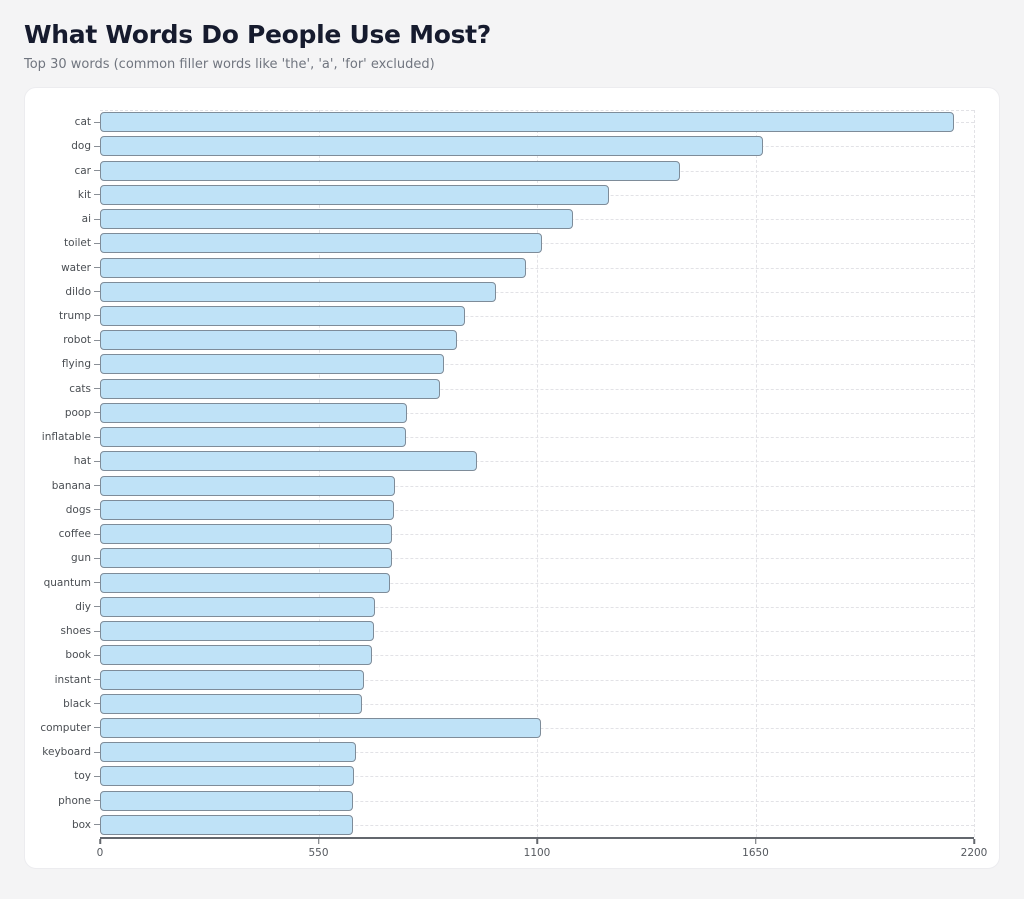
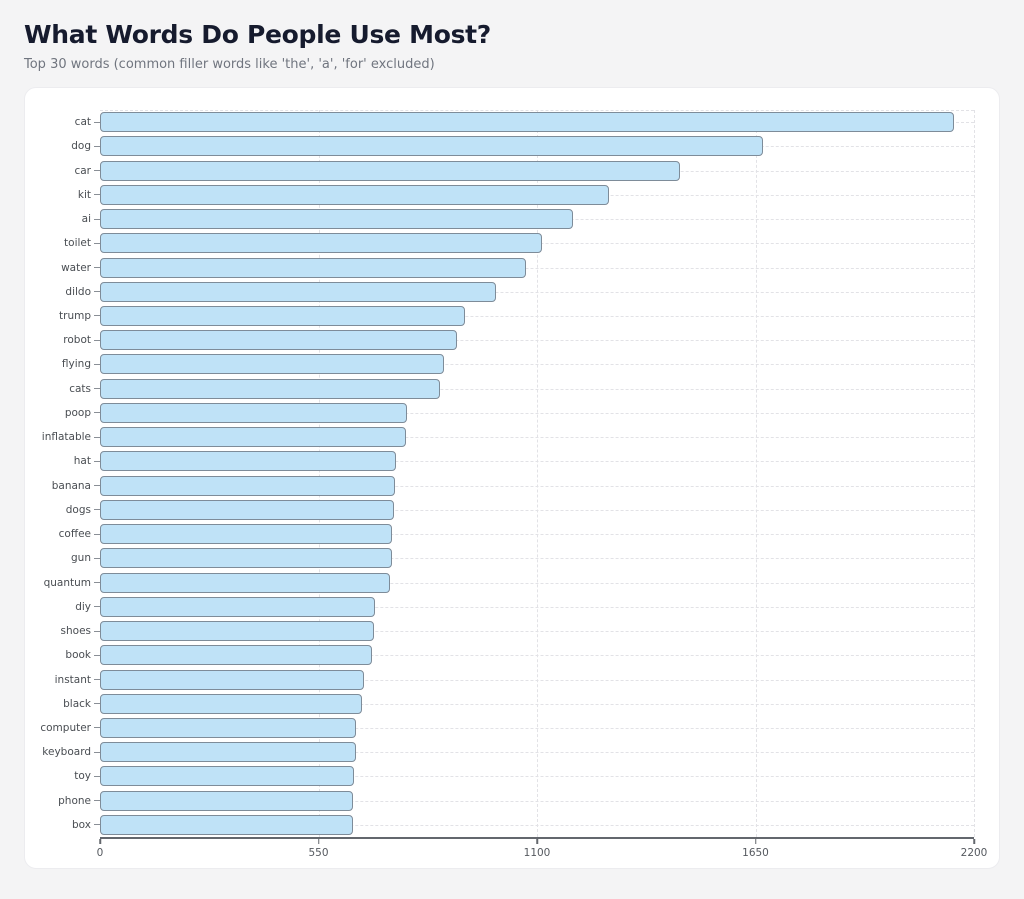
hat: 950 -> 740
computer: 1110 -> 640
